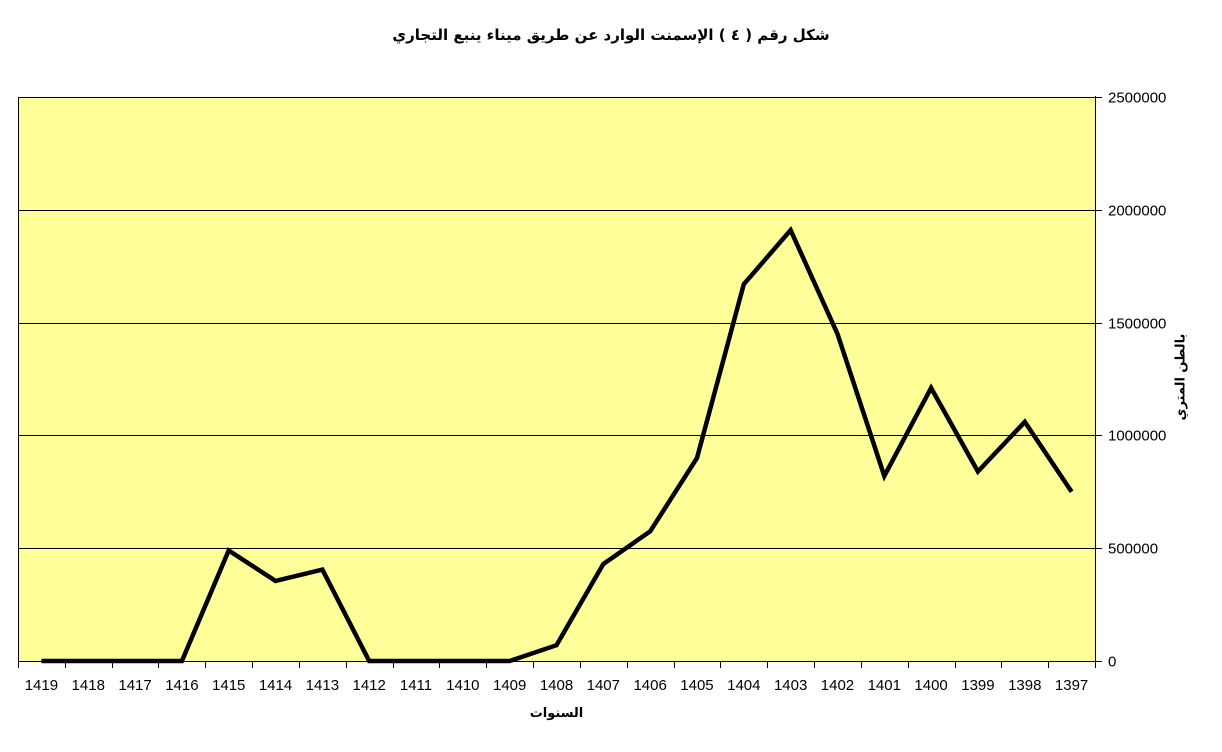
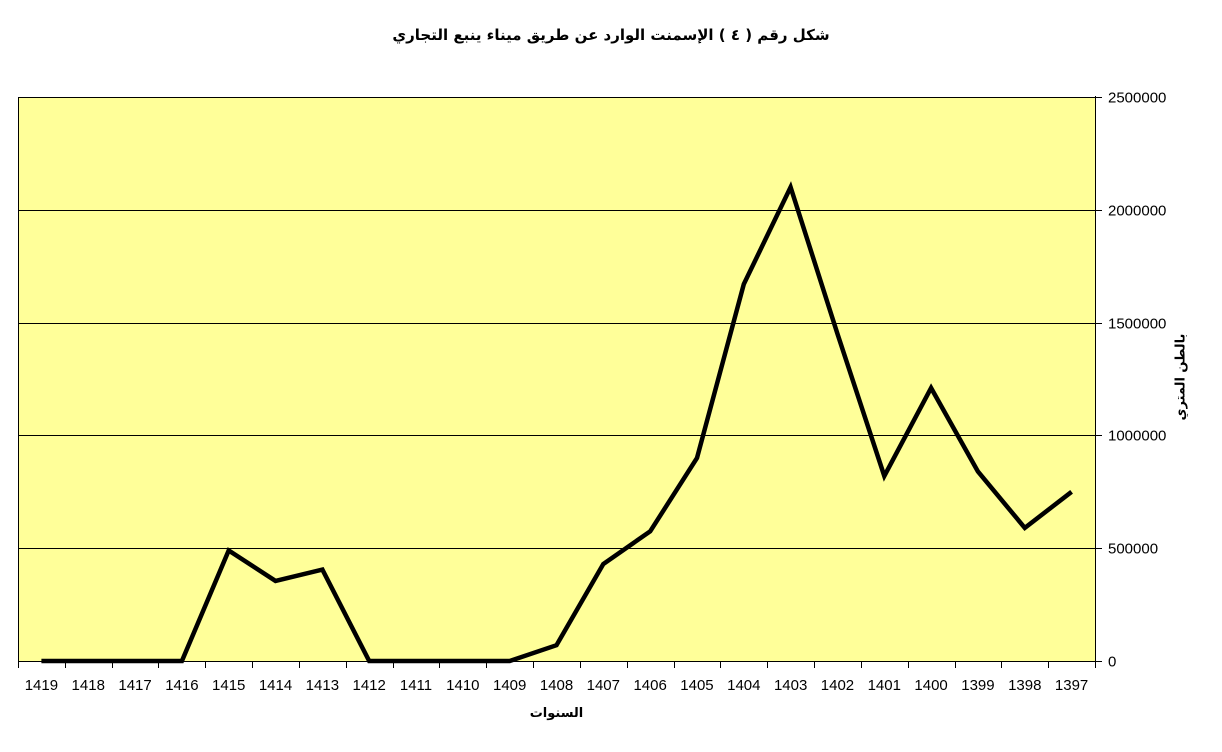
1403: 1910000 -> 2100000
1398: 1060000 -> 590000
